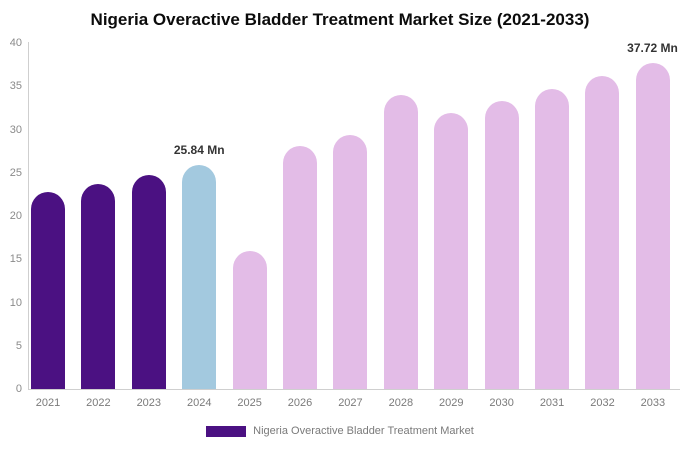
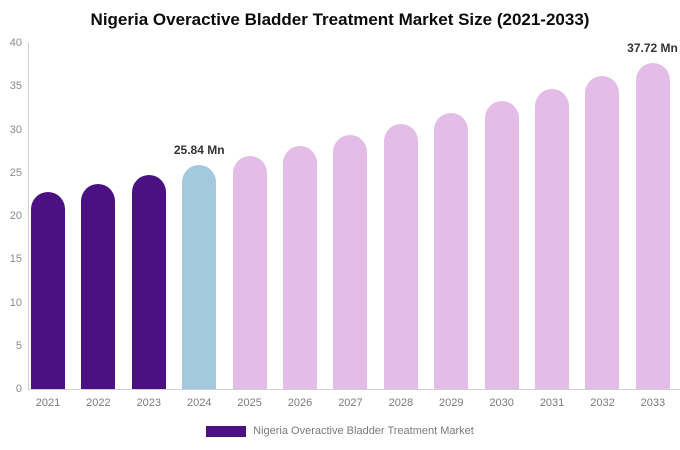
2025: 16 -> 27
2028: 34 -> 31
